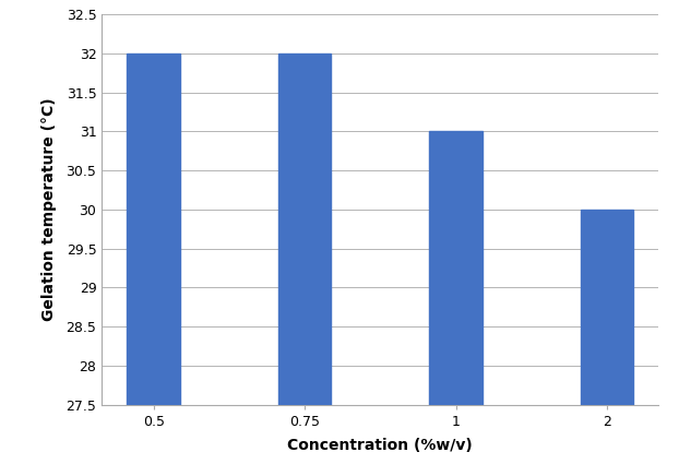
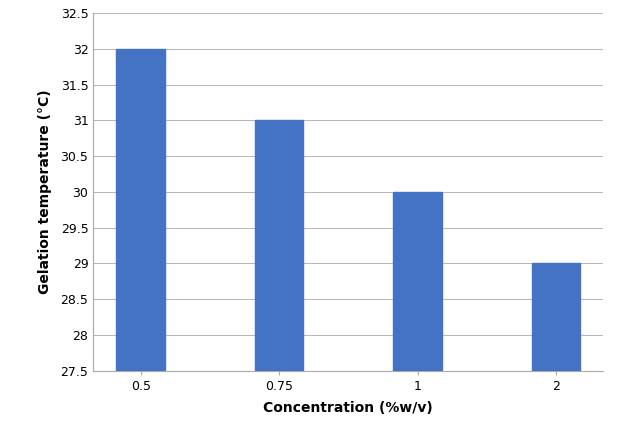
0.75: 32 -> 31
1: 31 -> 30
2: 30 -> 29
